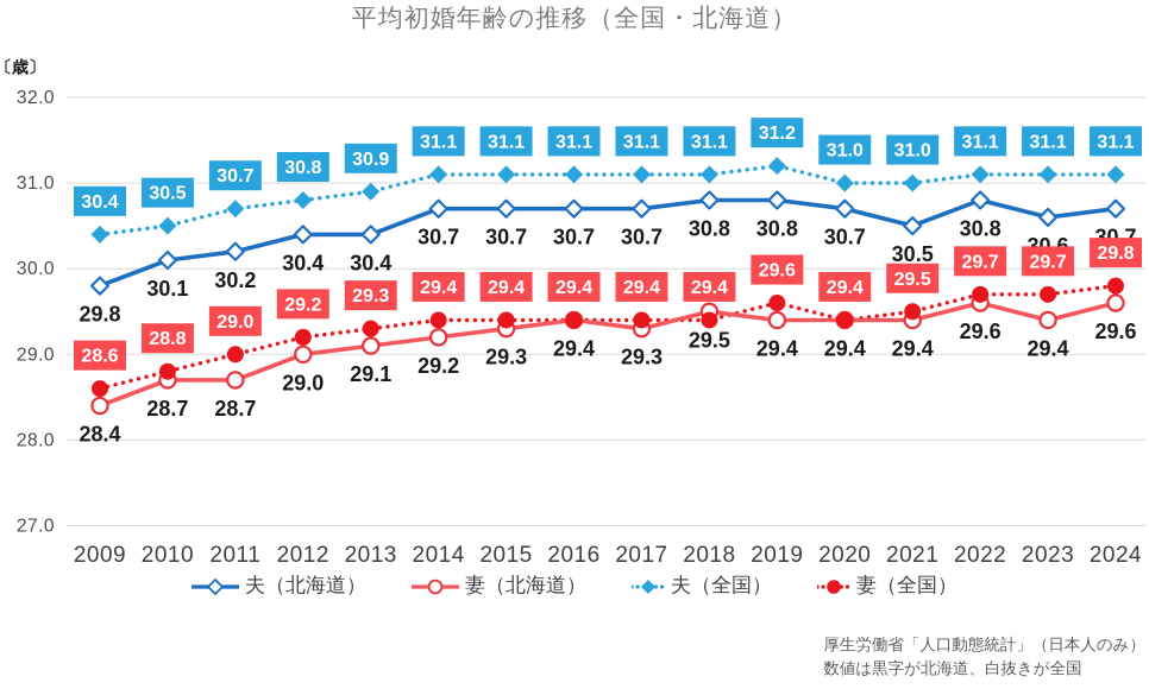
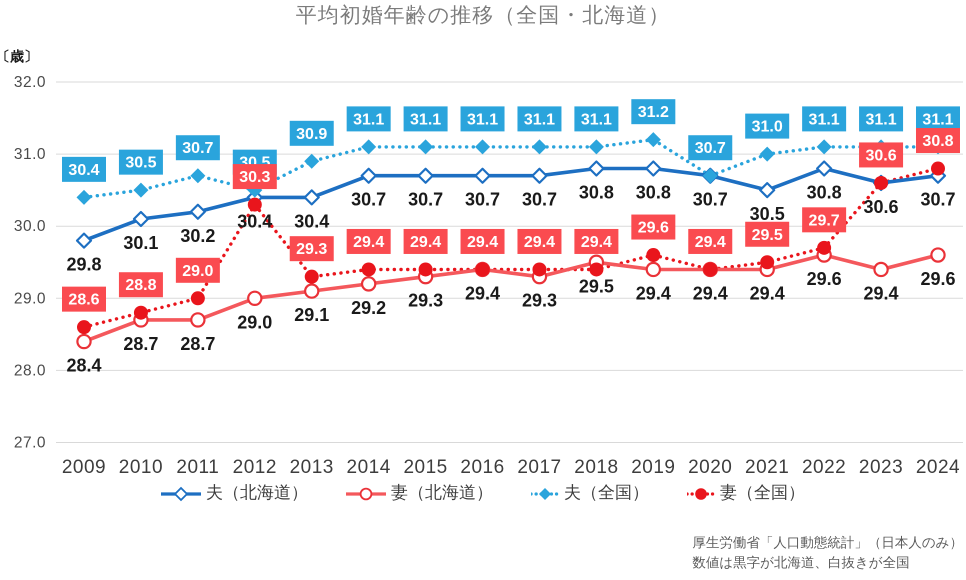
夫（全国）/2012: 30.8 -> 30.5
妻（全国）/2012: 29.2 -> 30.3
夫（全国）/2020: 31.0 -> 30.7
妻（全国）/2023: 29.7 -> 30.6
妻（全国）/2024: 29.8 -> 30.8
